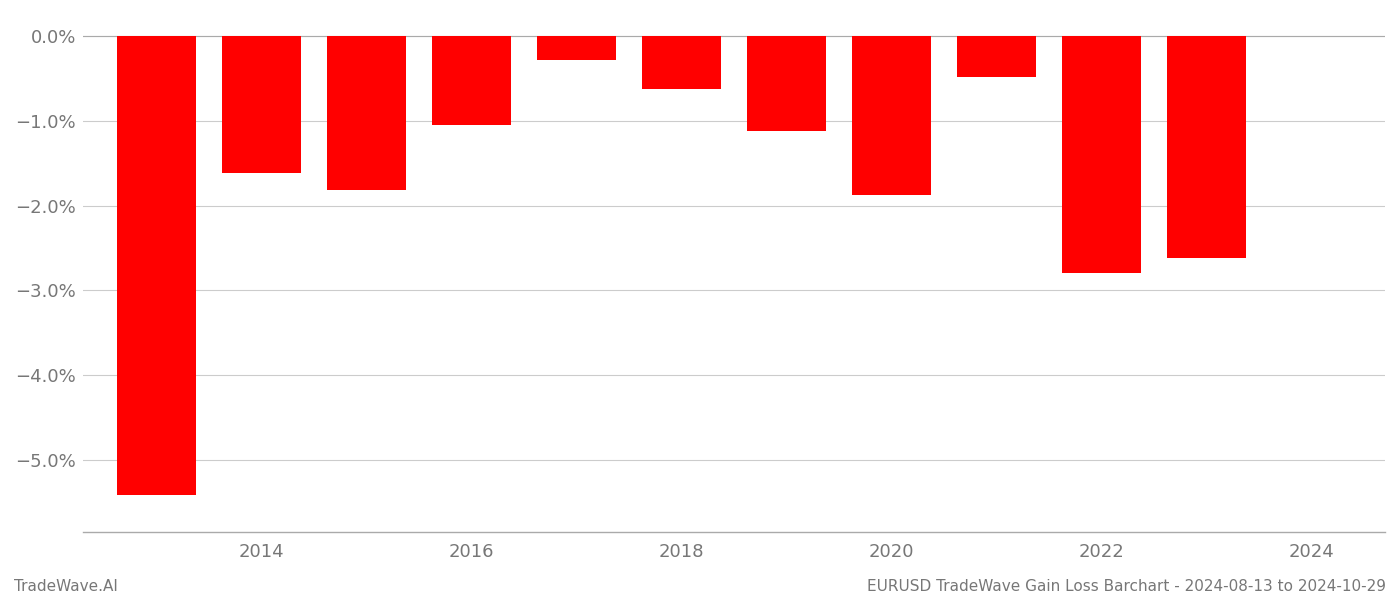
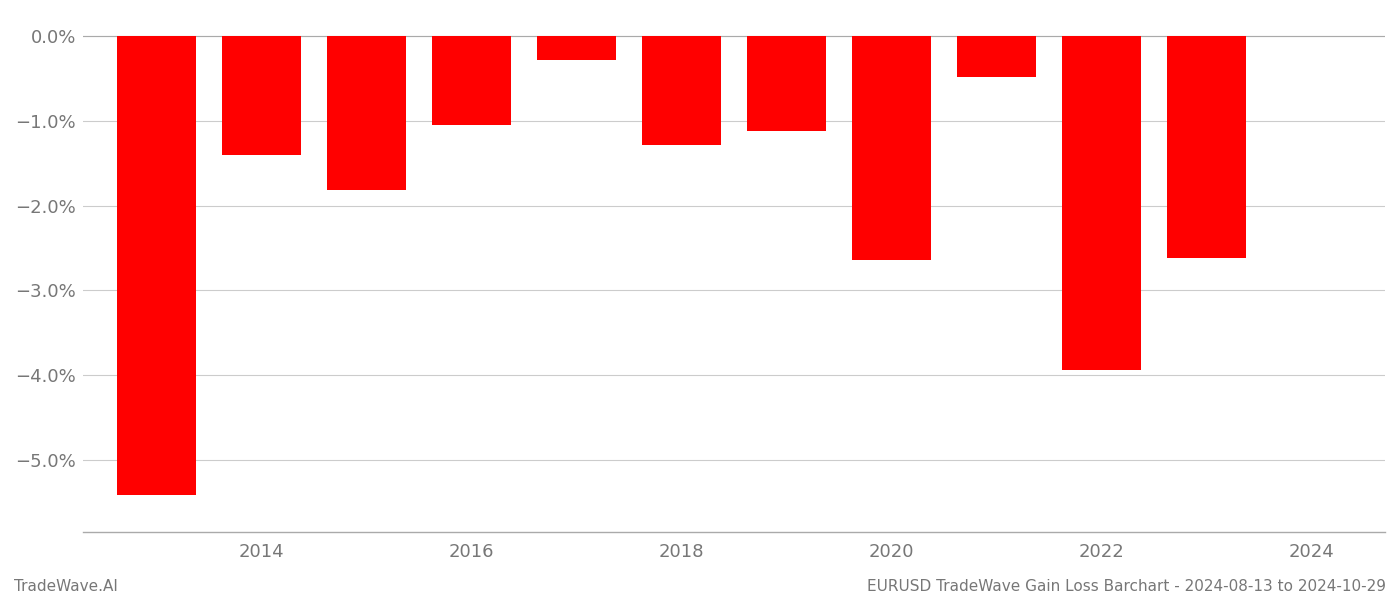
2014: -1.62% -> -1.40%
2018: -0.62% -> -1.28%
2020: -1.88% -> -2.64%
2022: -2.80% -> -3.94%
